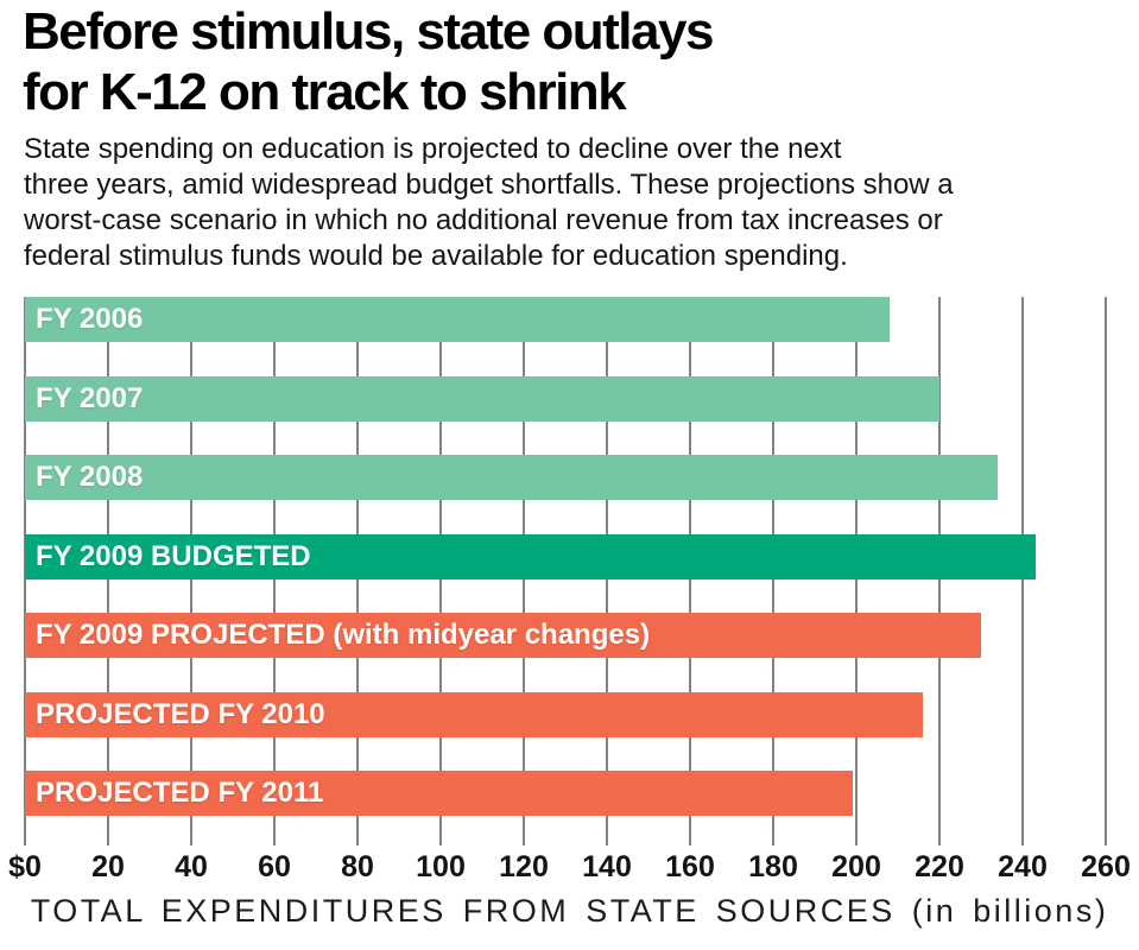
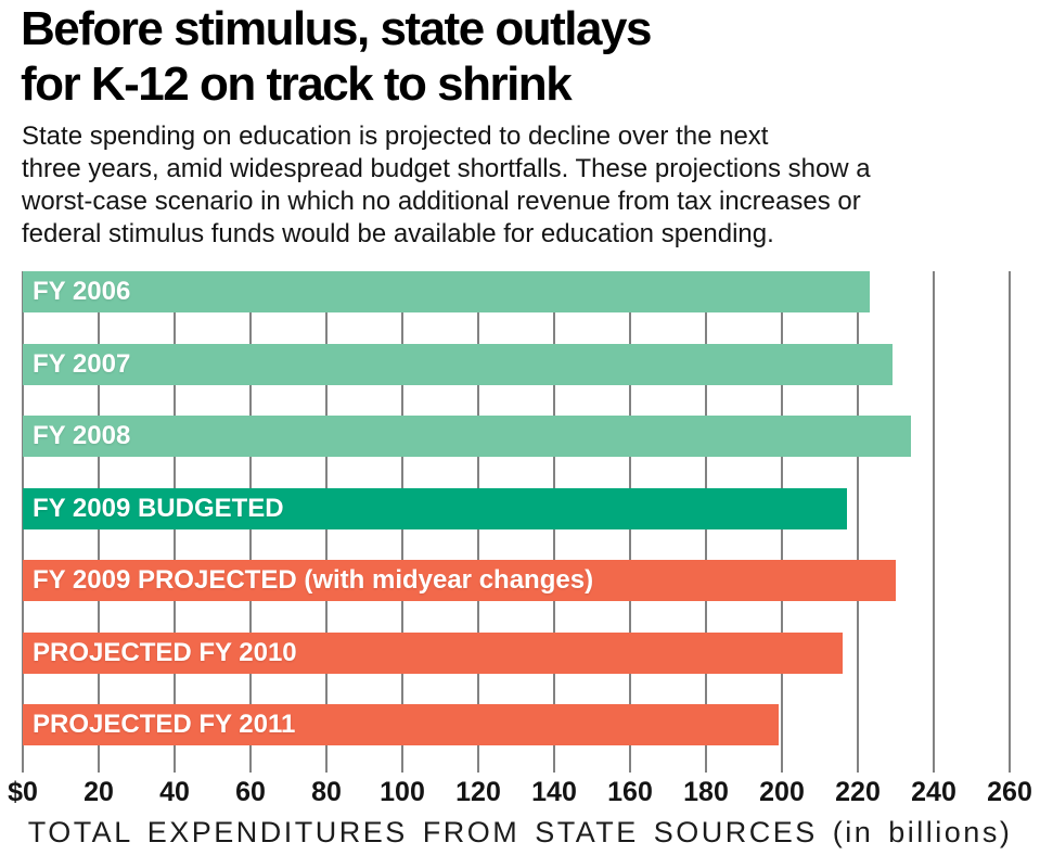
FY 2006: 208 -> 223
FY 2007: 220 -> 229
FY 2009 BUDGETED: 243 -> 217
